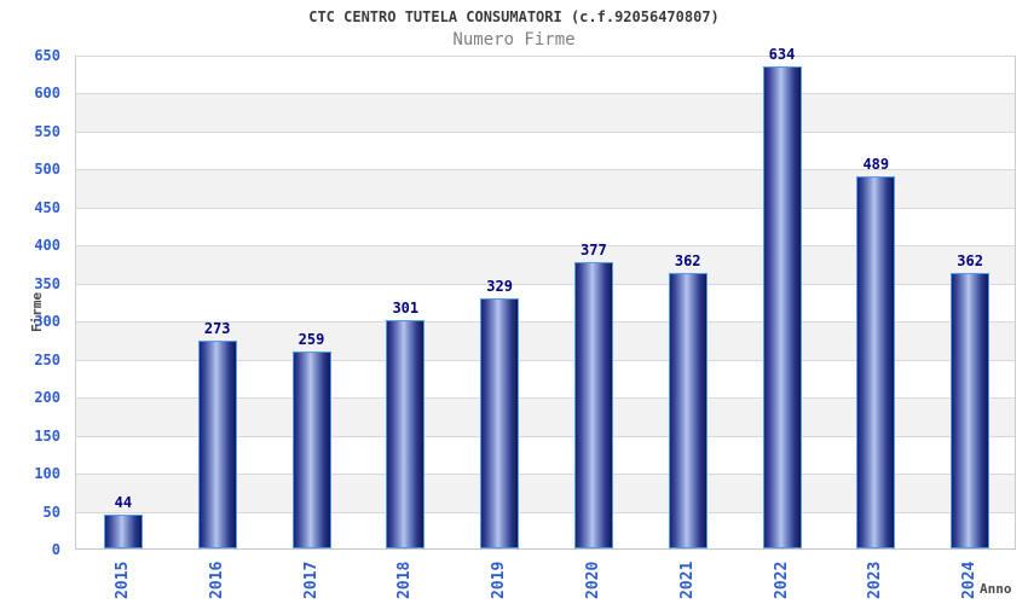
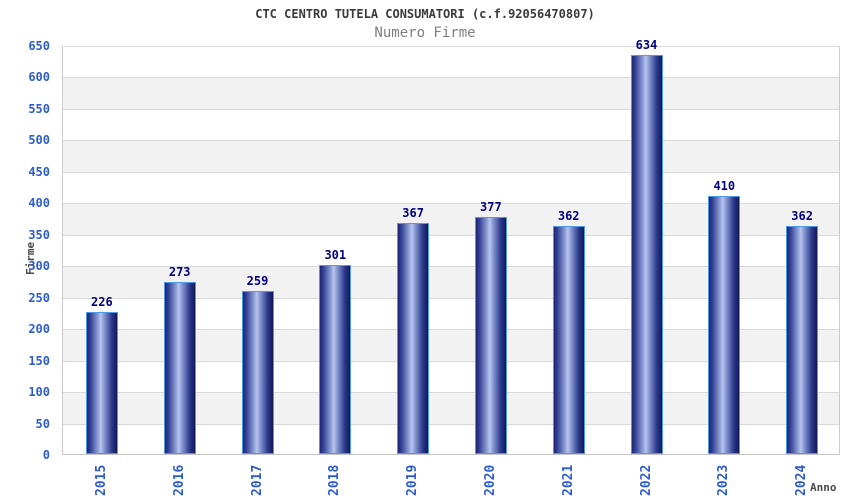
2015: 44 -> 226
2019: 329 -> 367
2023: 489 -> 410
